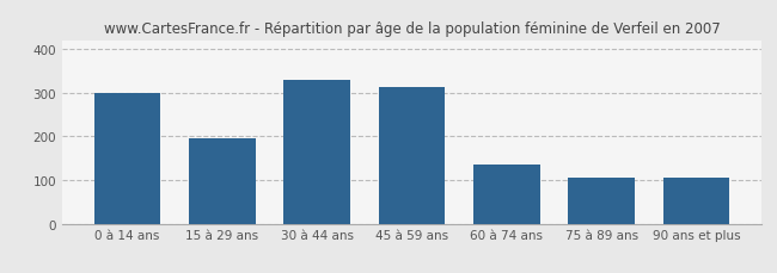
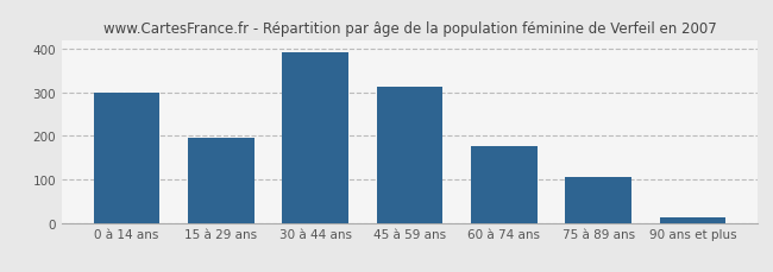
30 à 44 ans: 330 -> 392
60 à 74 ans: 135 -> 177
90 ans et plus: 105 -> 13
